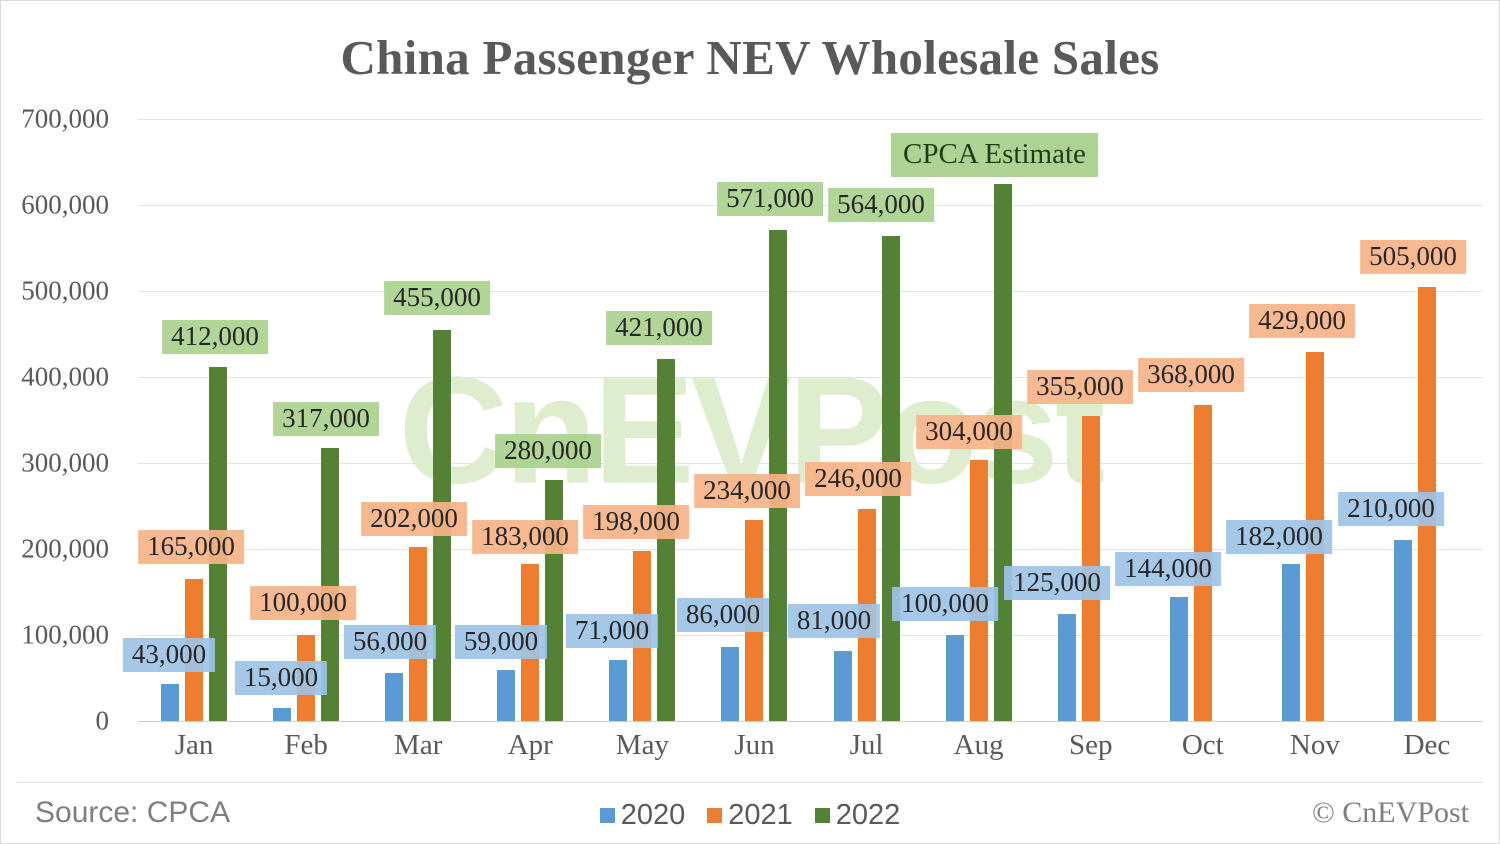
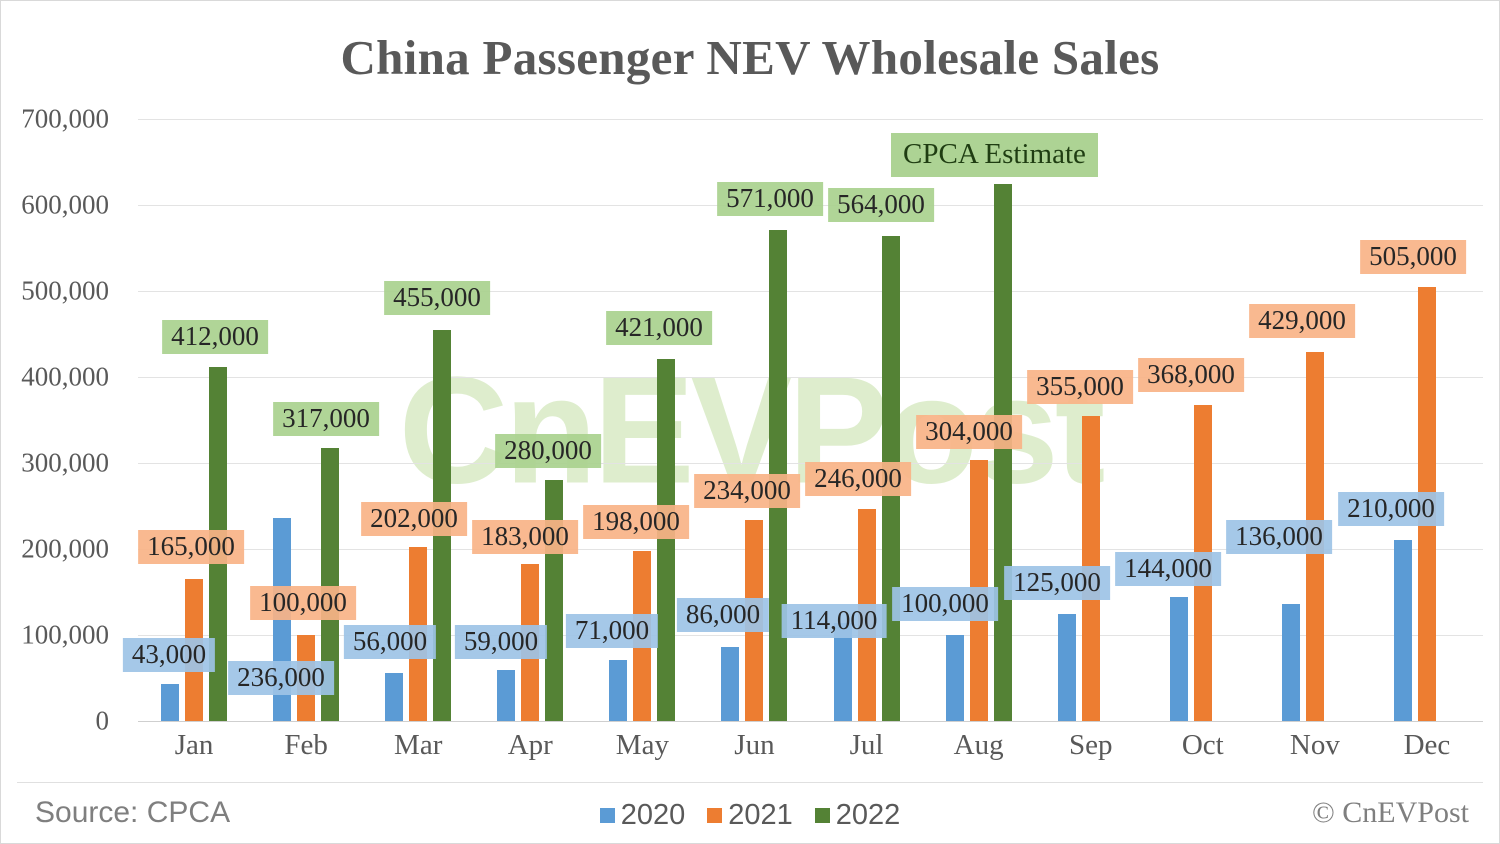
2020/Feb: 15,000 -> 236,000
2020/Jul: 81,000 -> 114,000
2020/Nov: 182,000 -> 136,000
